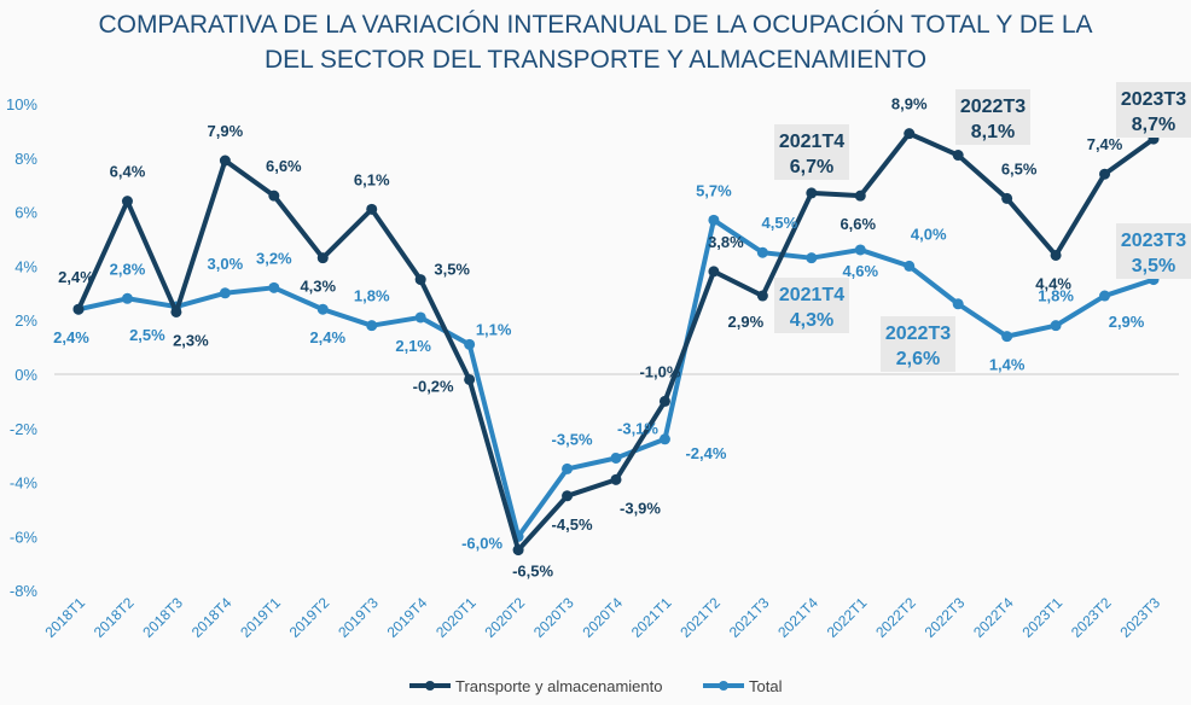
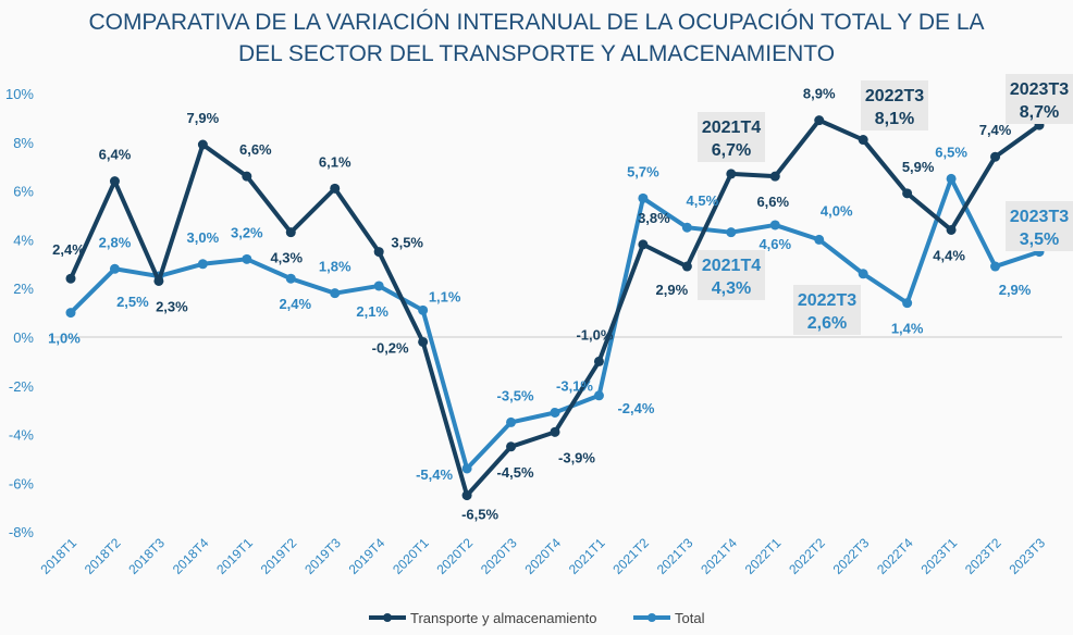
Total/2018T1: 2,4% -> 1,0%
Total/2020T2: -6,0% -> -5,4%
Transporte y almacenamiento/2022T4: 6,5% -> 5,9%
Total/2023T1: 1,8% -> 6,5%
